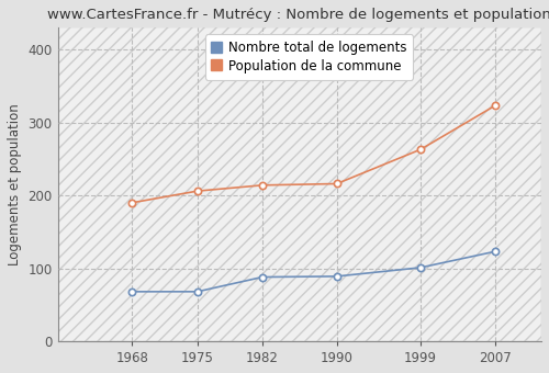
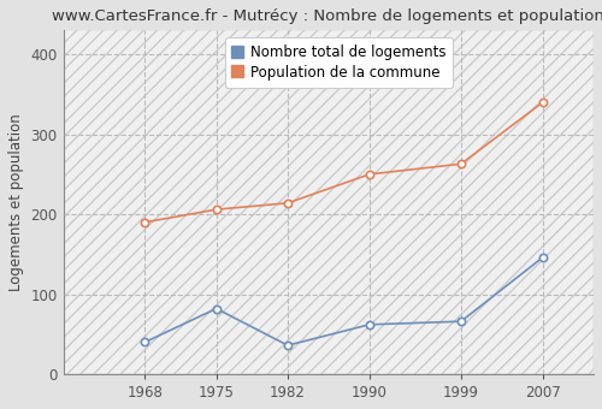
Nombre total de logements/1968: 68 -> 40
Nombre total de logements/1975: 68 -> 82
Nombre total de logements/1982: 88 -> 36
Nombre total de logements/1990: 89 -> 62
Population de la commune/1990: 216 -> 250
Nombre total de logements/1999: 101 -> 66
Nombre total de logements/2007: 123 -> 146
Population de la commune/2007: 323 -> 340
